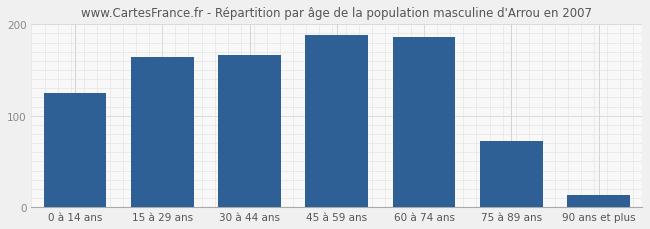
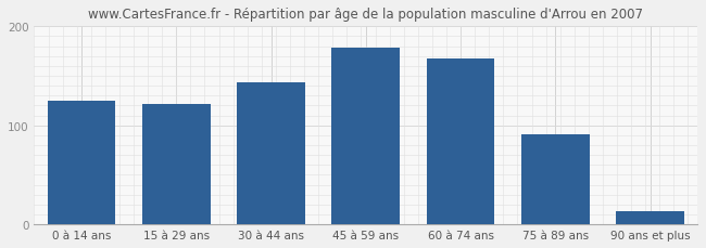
15 à 29 ans: 164 -> 122
30 à 44 ans: 166 -> 143
45 à 59 ans: 188 -> 178
60 à 74 ans: 186 -> 168
75 à 89 ans: 72 -> 91
